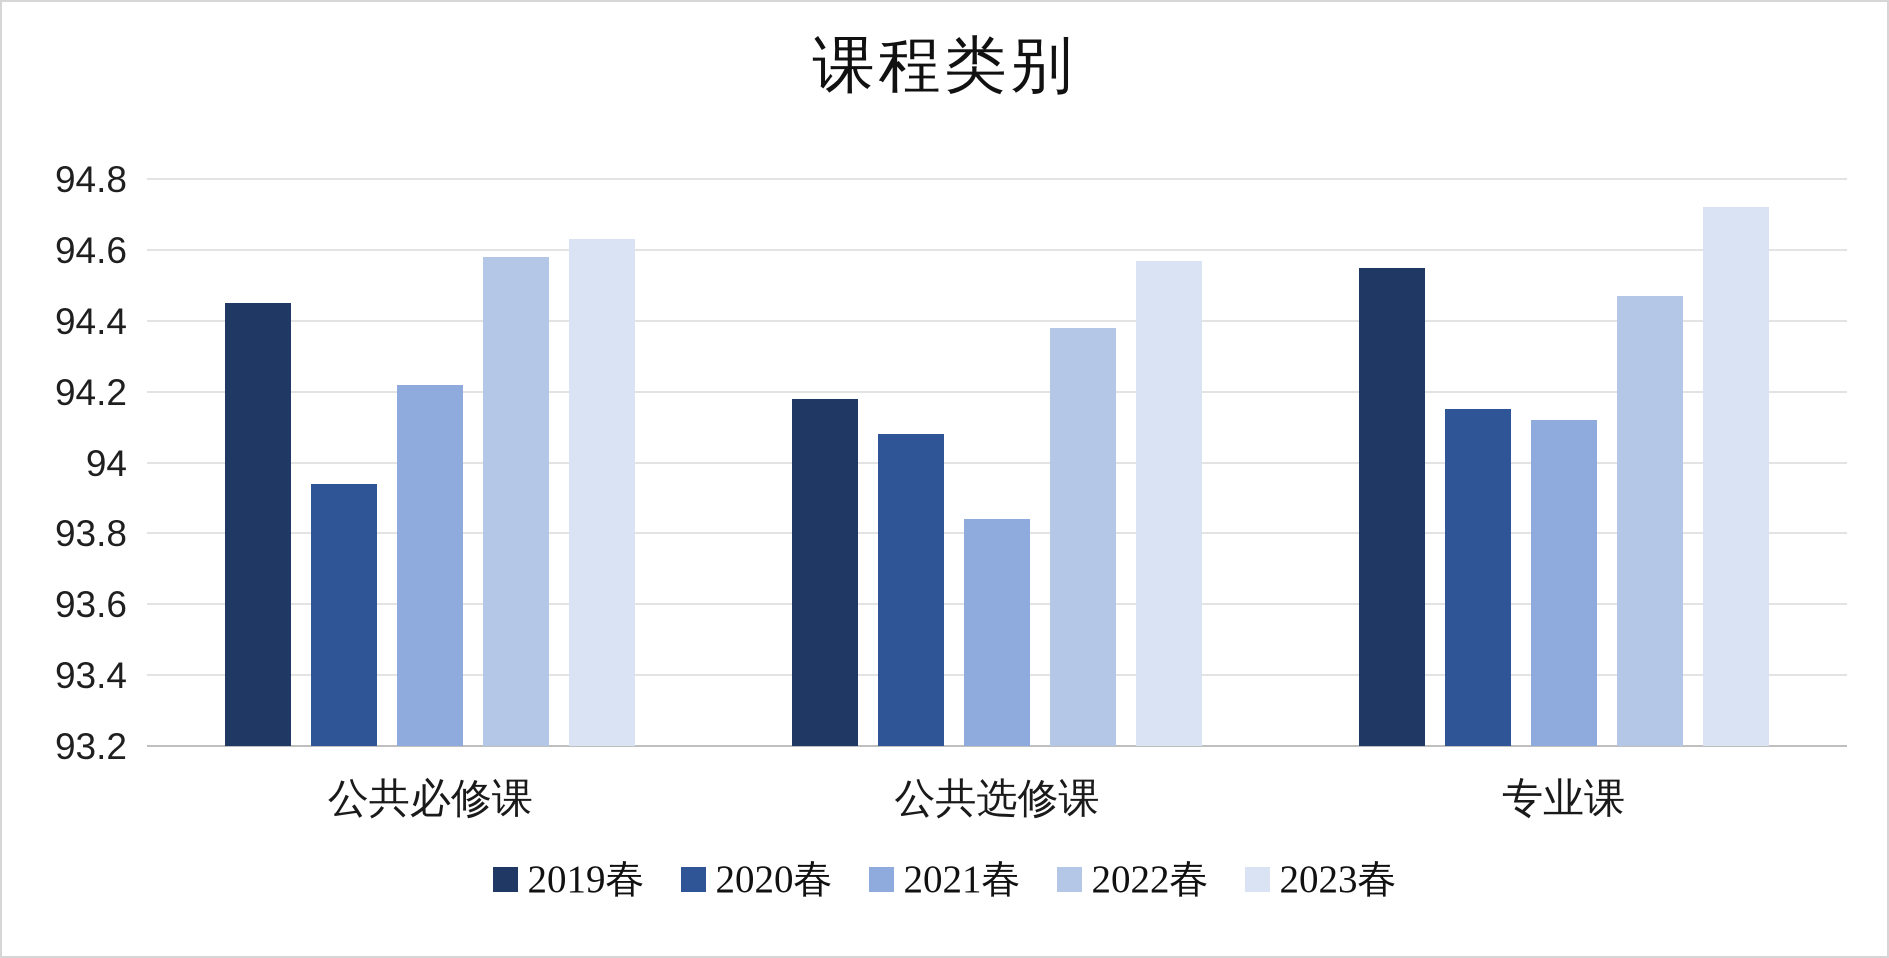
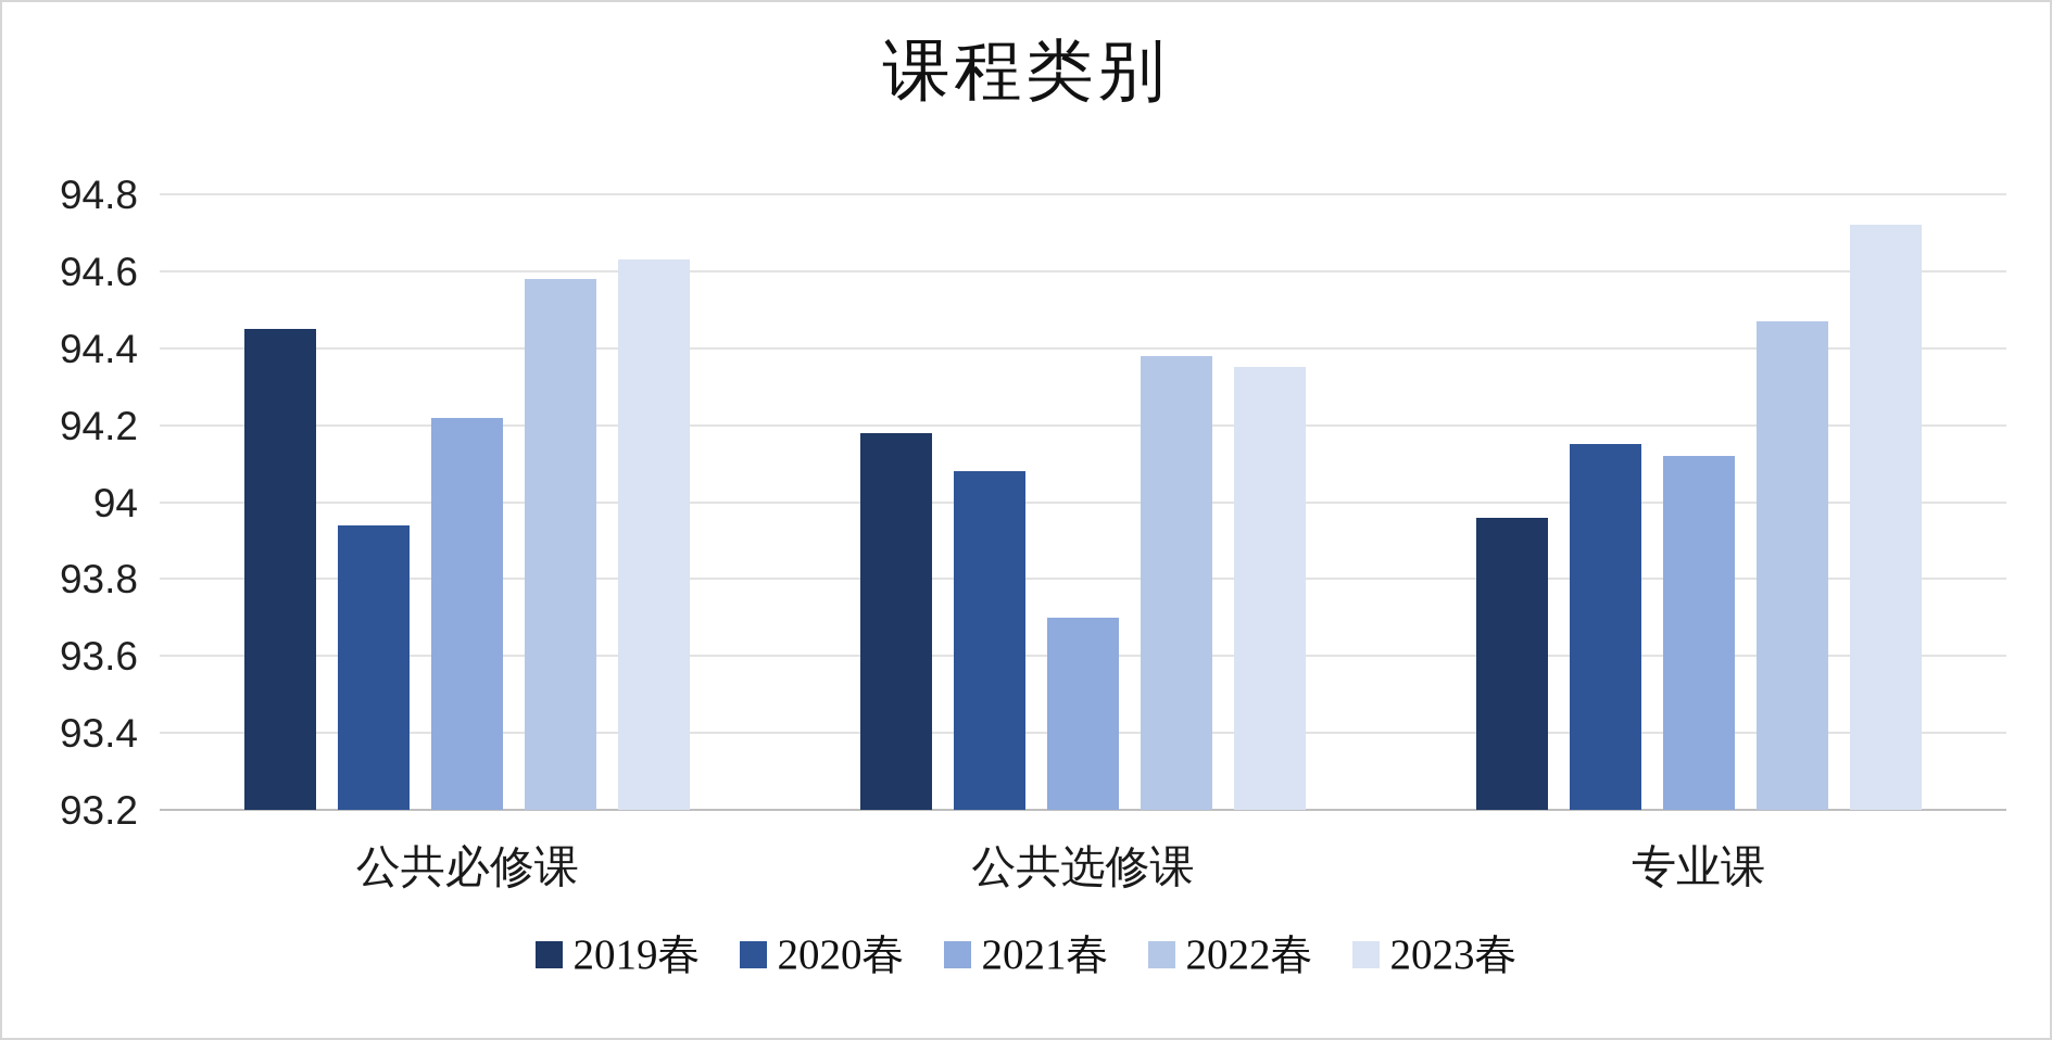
2021春/公共选修课: 93.84 -> 93.70
2023春/公共选修课: 94.57 -> 94.35
2019春/专业课: 94.55 -> 93.96
